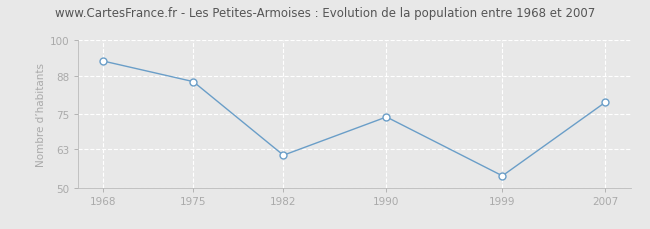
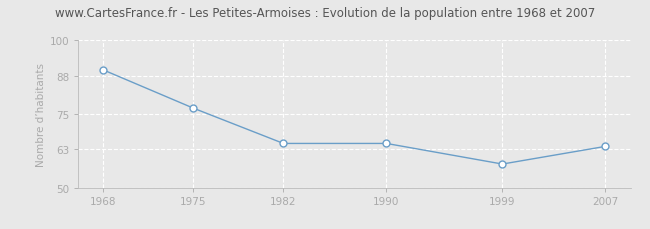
1968: 93 -> 90
1975: 86 -> 77
1982: 61 -> 65
1990: 74 -> 65
1999: 54 -> 58
2007: 79 -> 64
